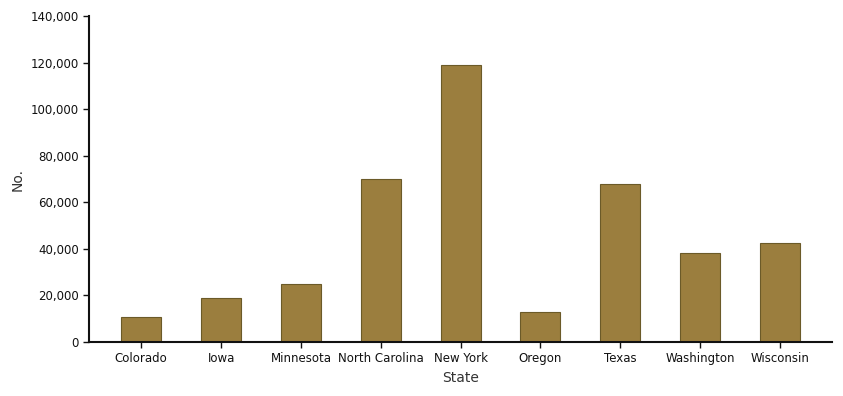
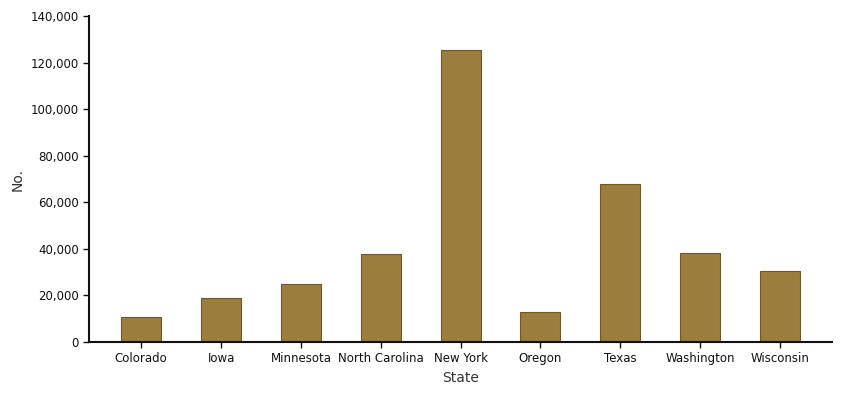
North Carolina: 70,000 -> 37,700
New York: 119,000 -> 125,600
Wisconsin: 42,500 -> 30,500
